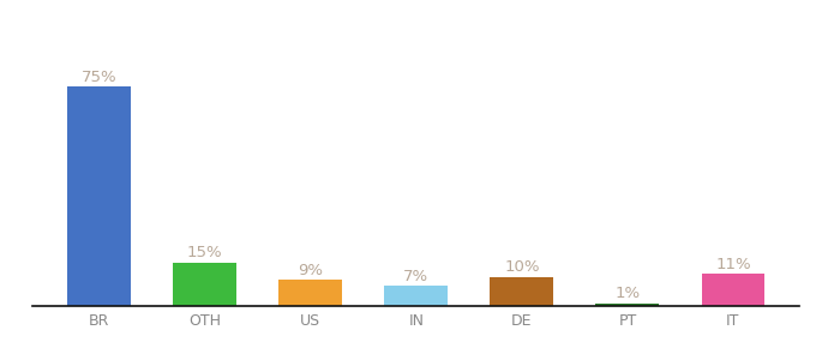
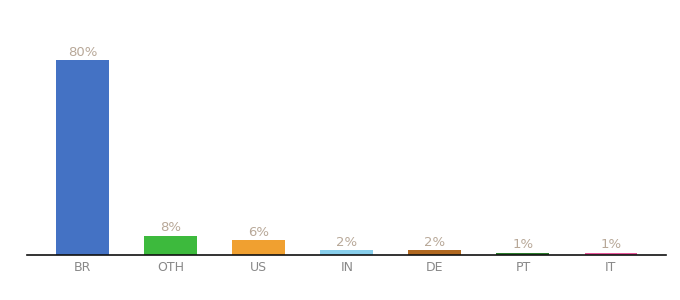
BR: 75% -> 80%
OTH: 15% -> 8%
US: 9% -> 6%
IN: 7% -> 2%
DE: 10% -> 2%
IT: 11% -> 1%
